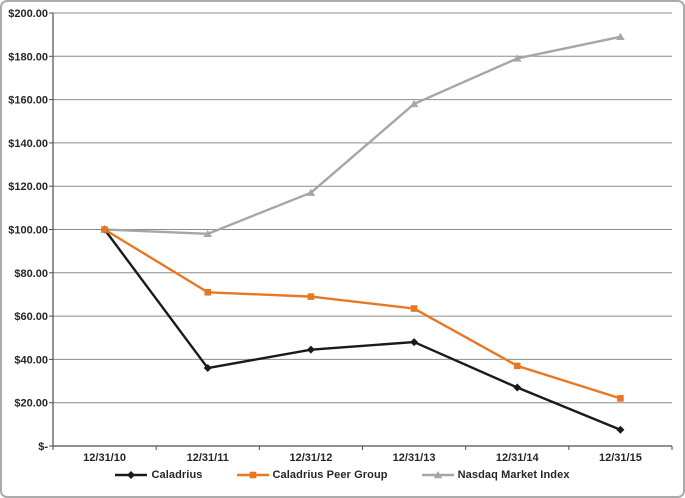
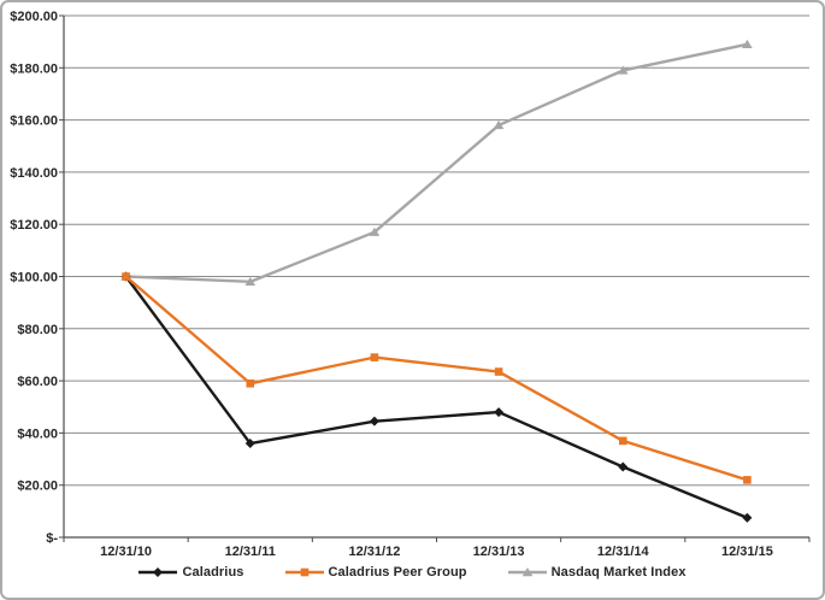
Caladrius Peer Group/12/31/11: $71 -> $59
